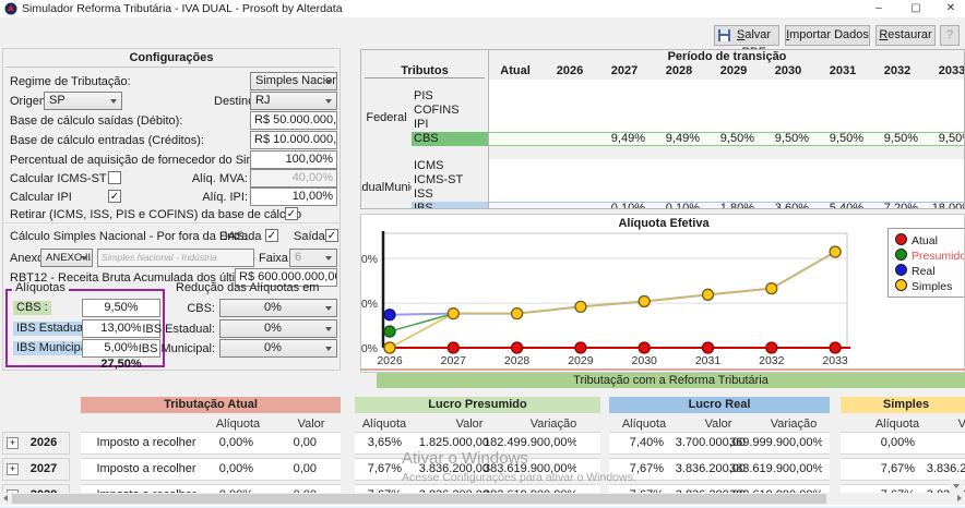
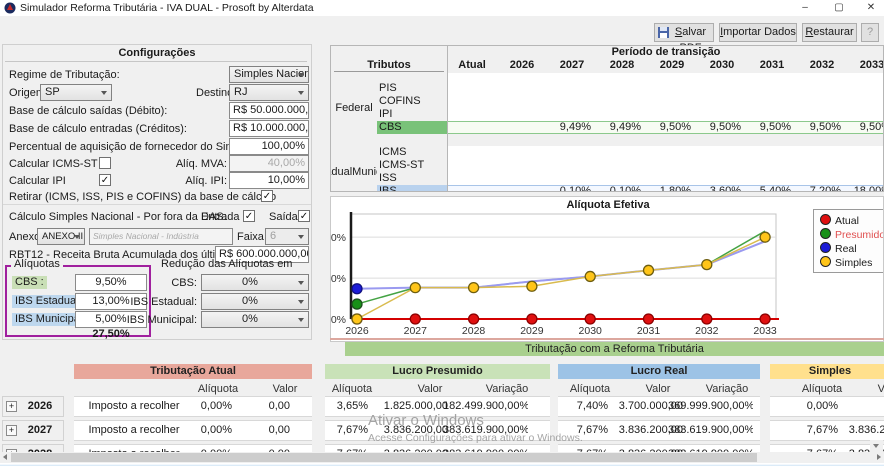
Simples/2029: 9% -> 8%
Real/2033: 22% -> 19%
Simples/2033: 22% -> 20%
